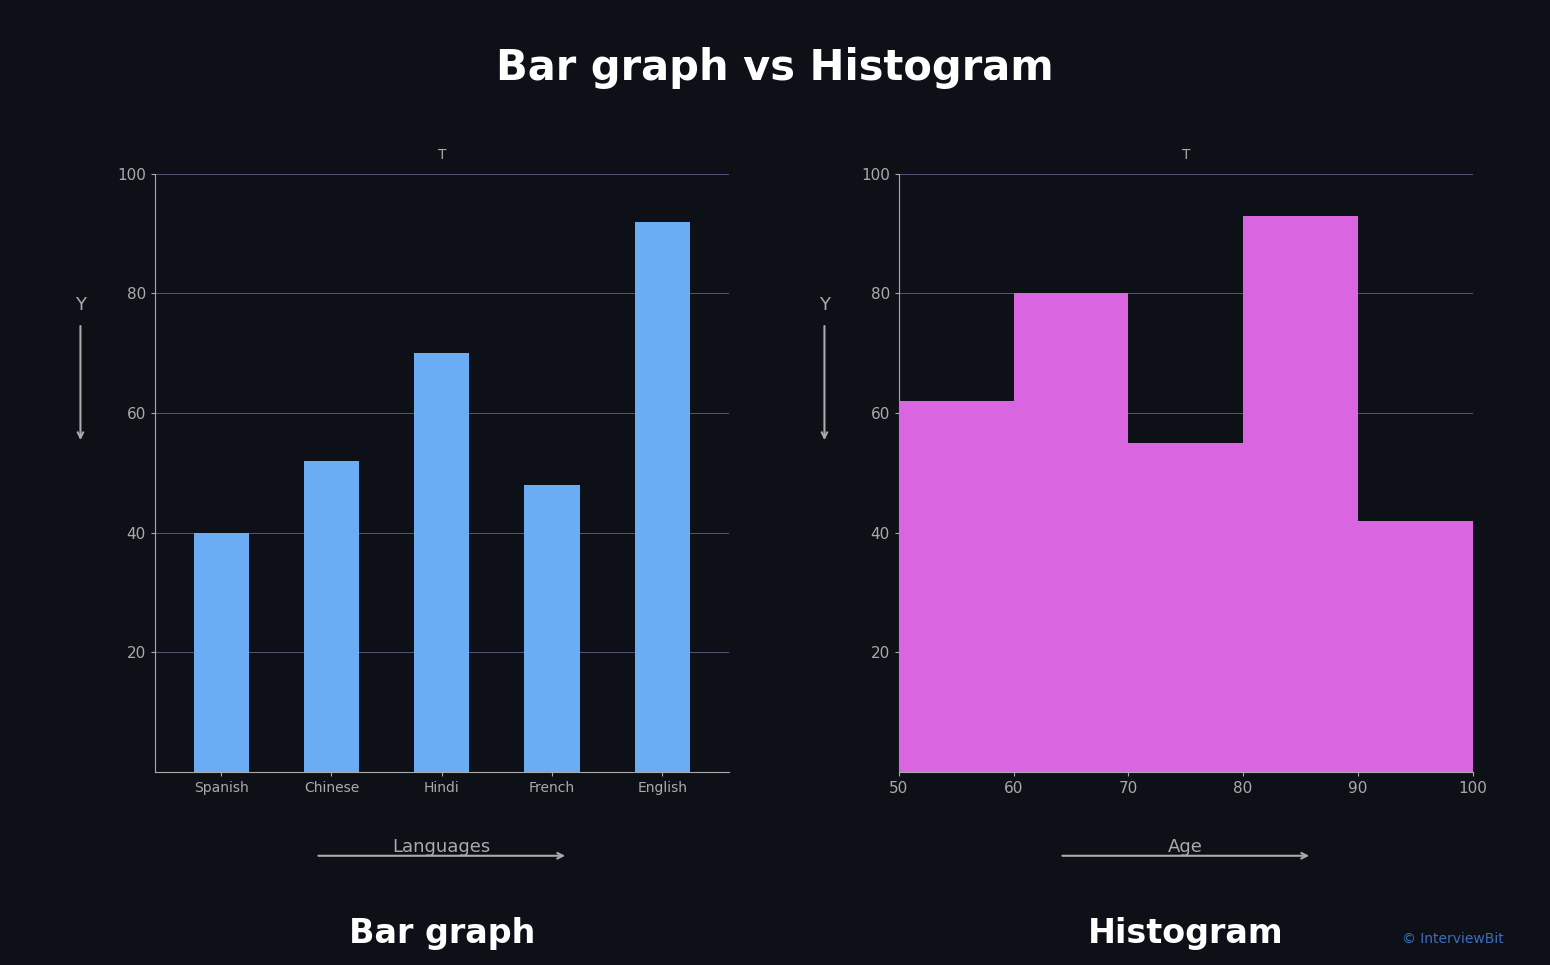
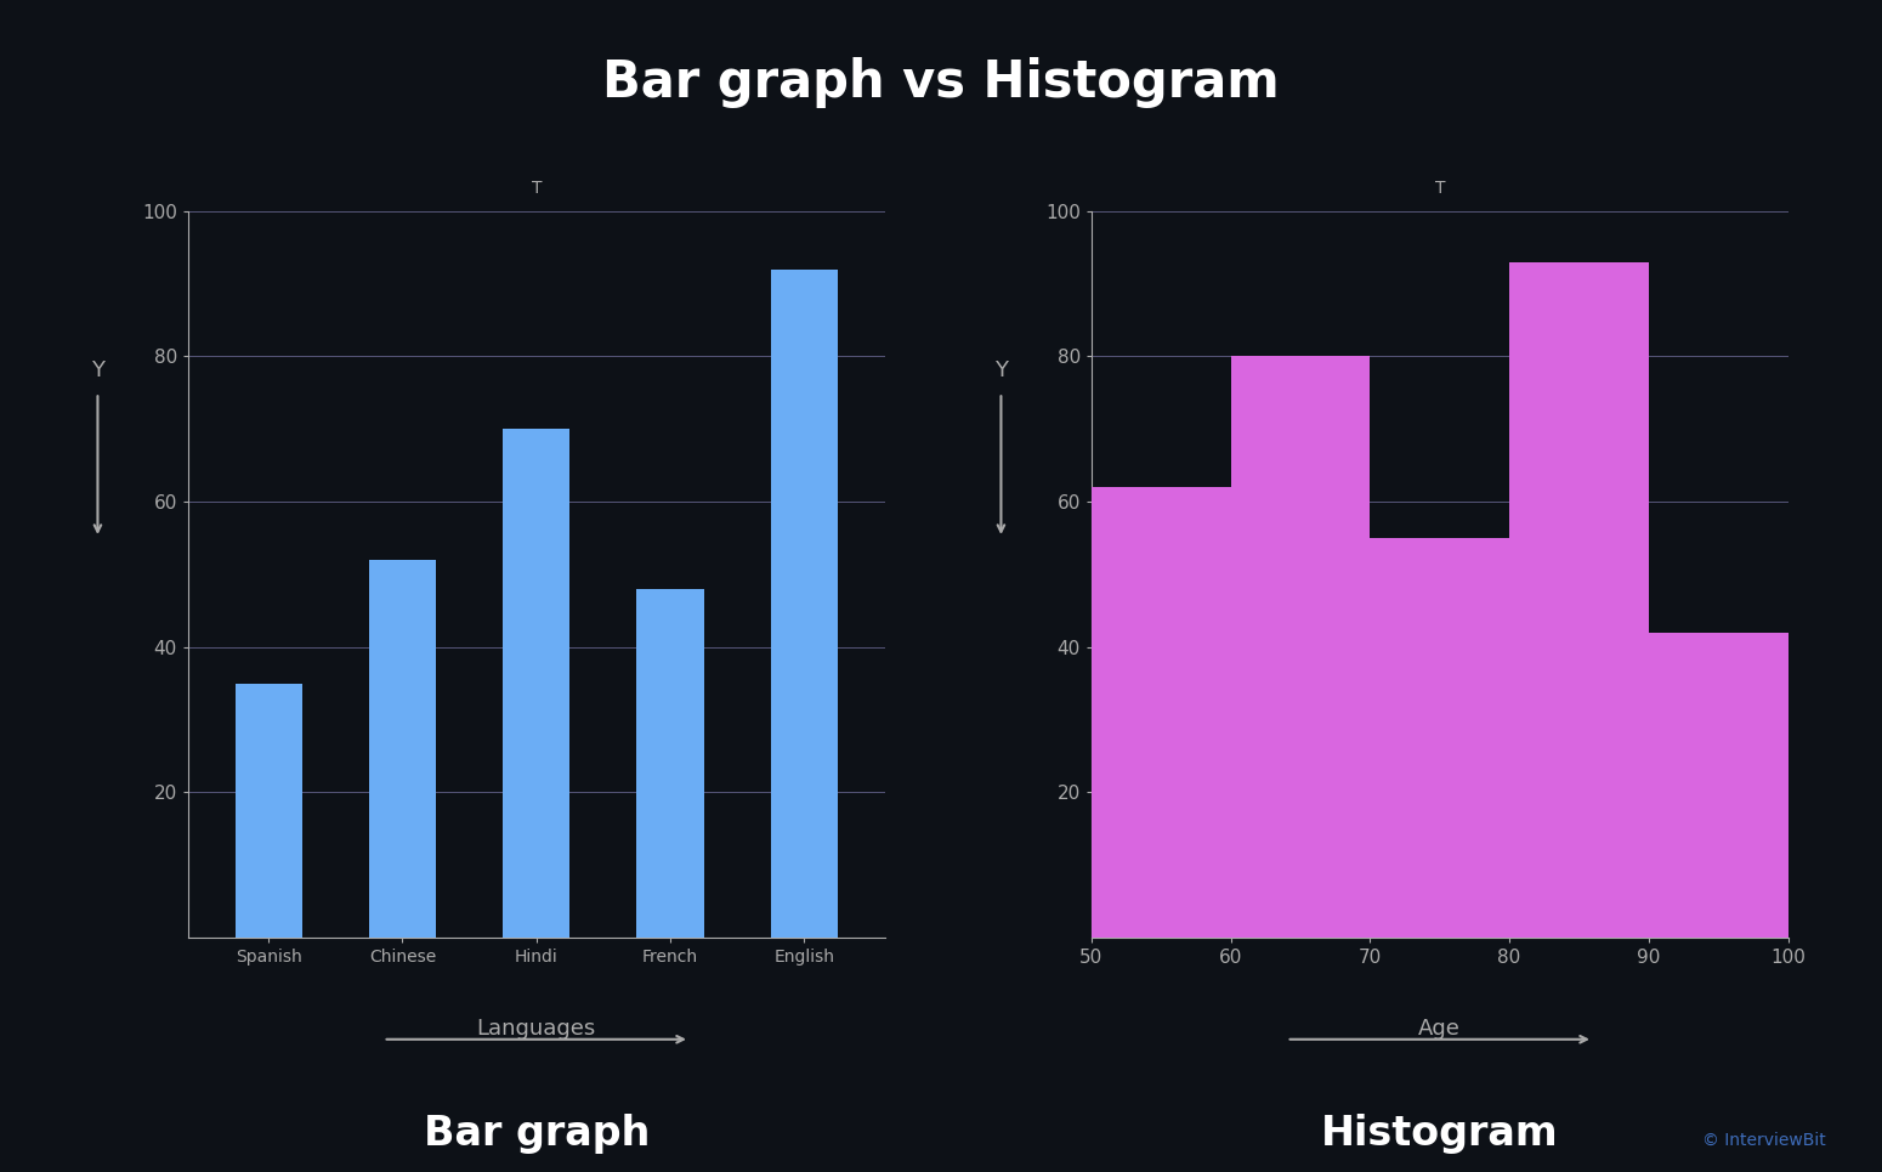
Spanish: 40 -> 35
